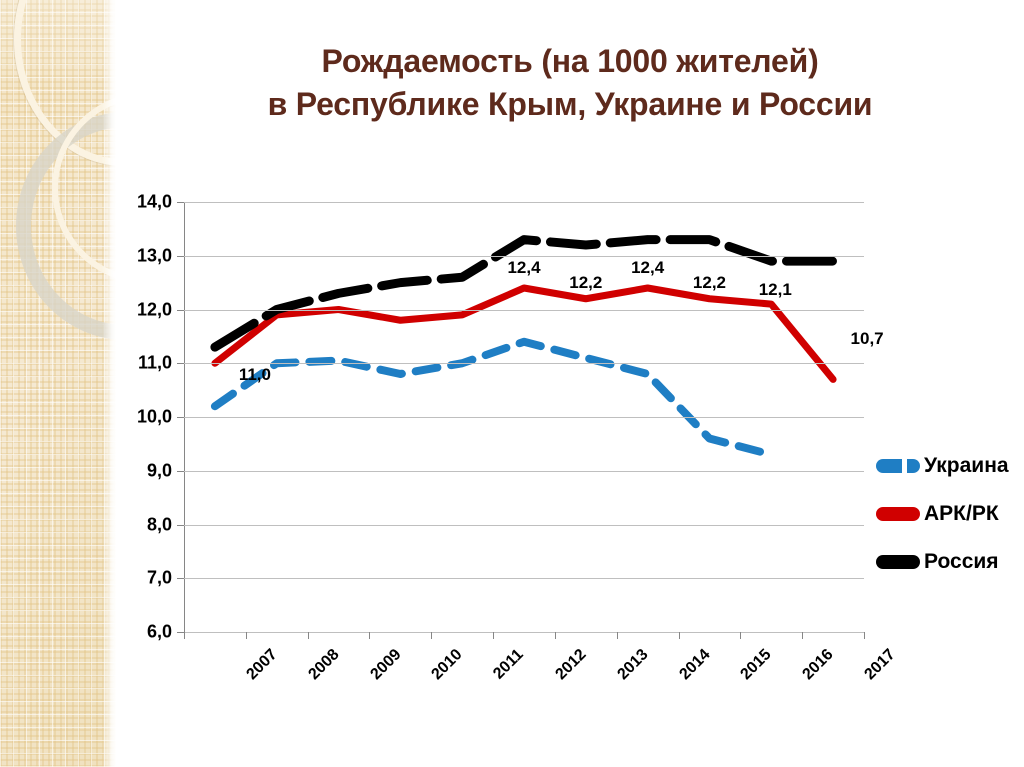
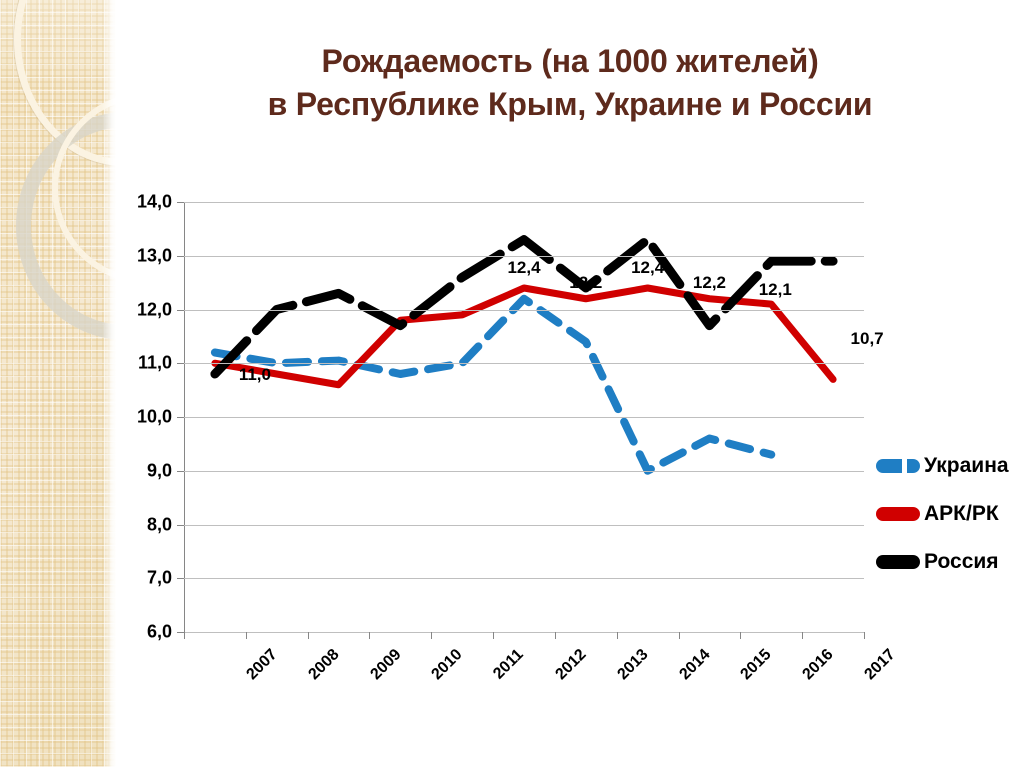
Украина/2007: 10,2 -> 11,2
Россия/2007: 11,3 -> 10,8
АРК/РК/2008: 11,9 -> 10,8
АРК/РК/2009: 12,0 -> 10,6
Россия/2010: 12,5 -> 11,7
Украина/2012: 11,4 -> 12,2
Украина/2013: 11,1 -> 11,4
Россия/2013: 13,2 -> 12,4
Украина/2014: 10,8 -> 9,0
Россия/2015: 13,3 -> 11,7
